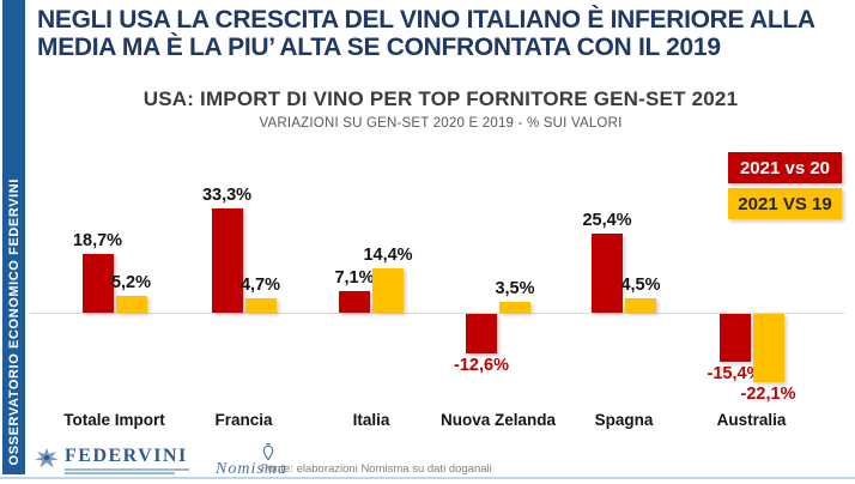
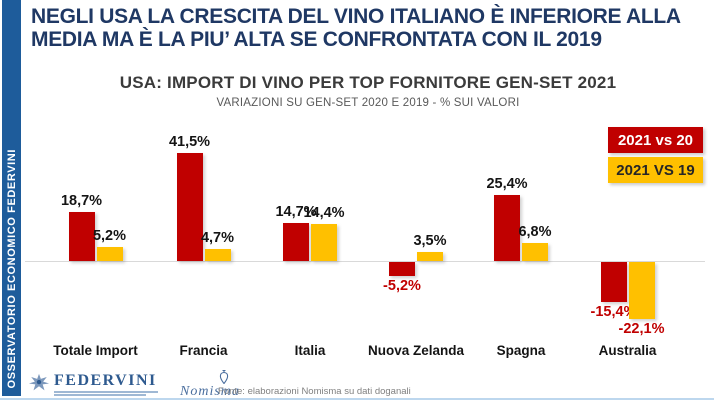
2021 vs 20/Francia: 33,3% -> 41,5%
2021 vs 20/Italia: 7,1% -> 14,7%
2021 vs 20/Nuova Zelanda: -12,6% -> -5,2%
2021 VS 19/Spagna: 4,5% -> 6,8%
